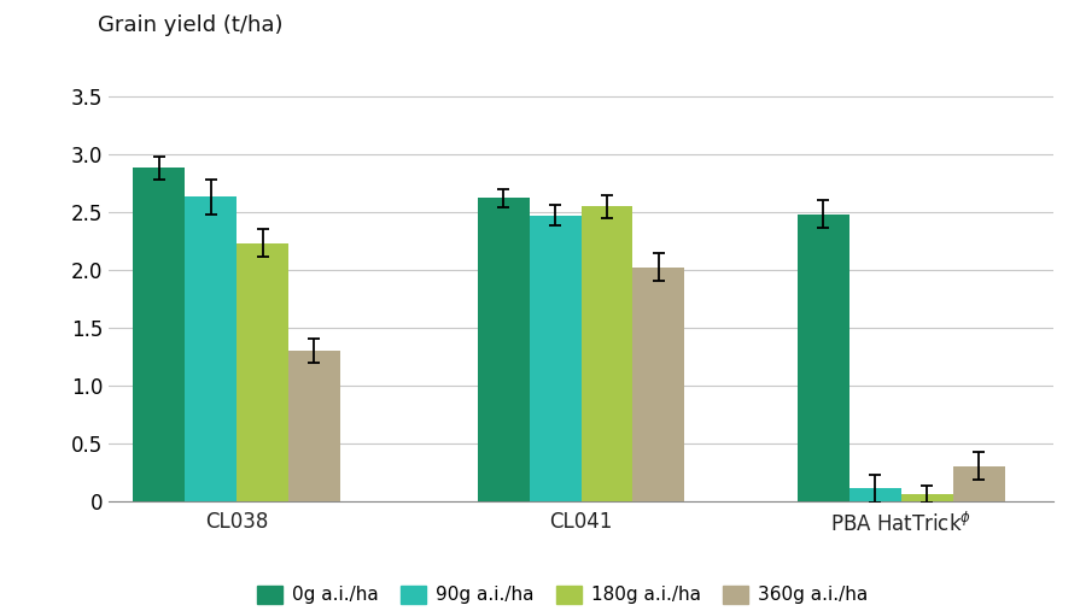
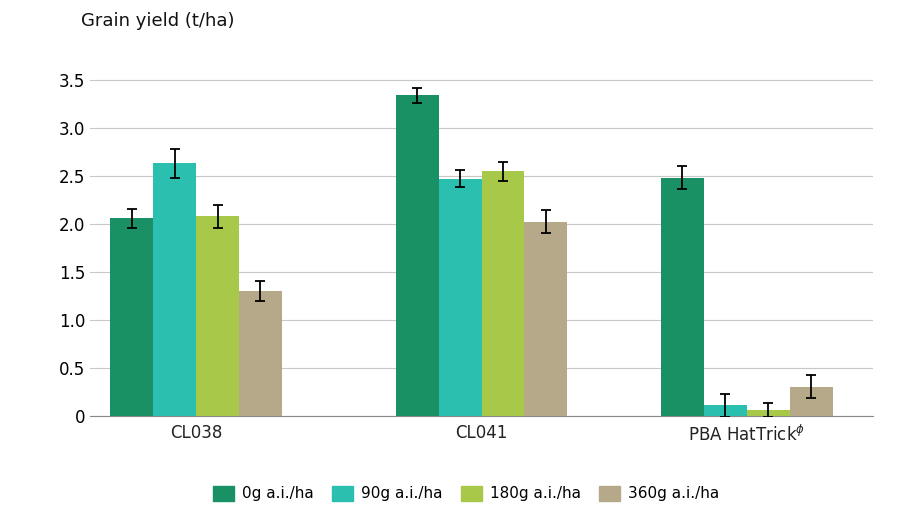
0g a.i./ha/CL038: 2.88 -> 2.06
180g a.i./ha/CL038: 2.23 -> 2.08
0g a.i./ha/CL041: 2.62 -> 3.34
